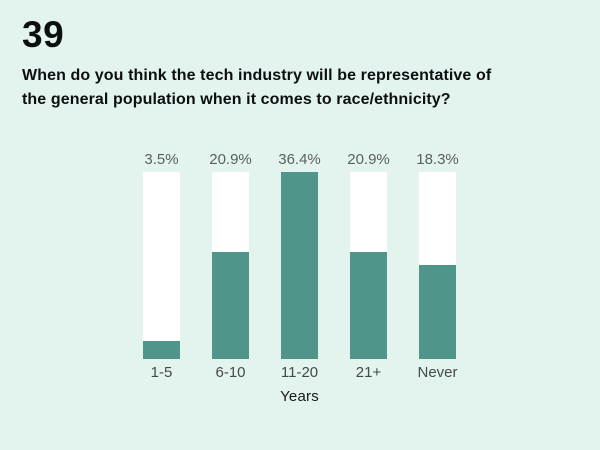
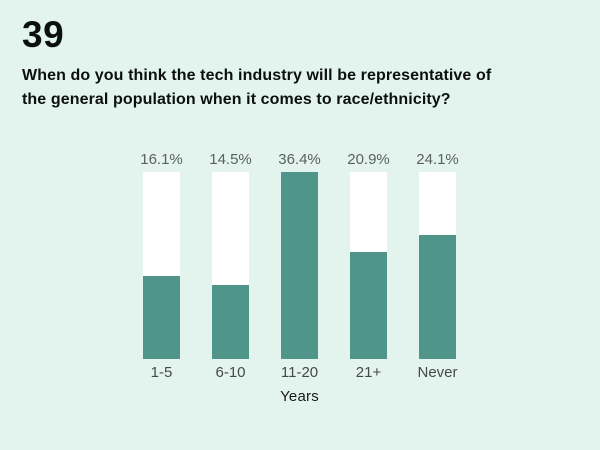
1-5: 3.5% -> 16.1%
6-10: 20.9% -> 14.5%
Never: 18.3% -> 24.1%
